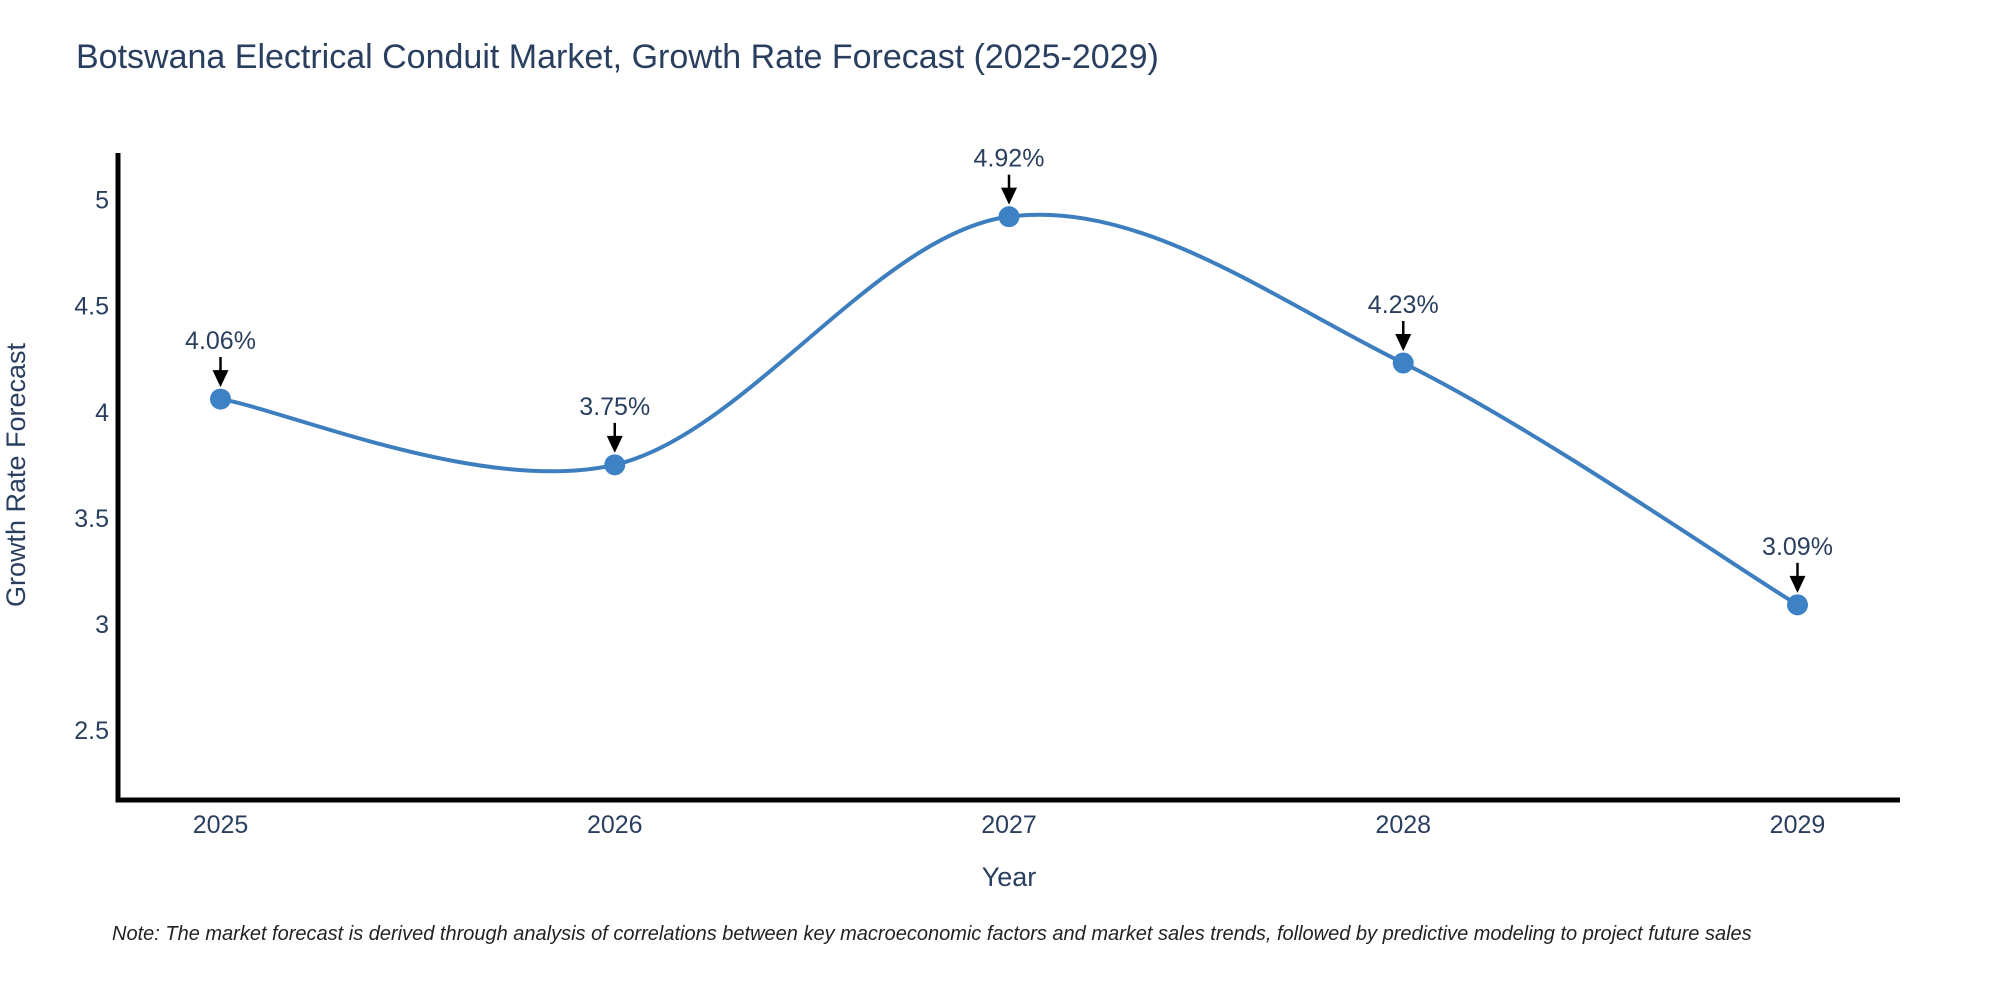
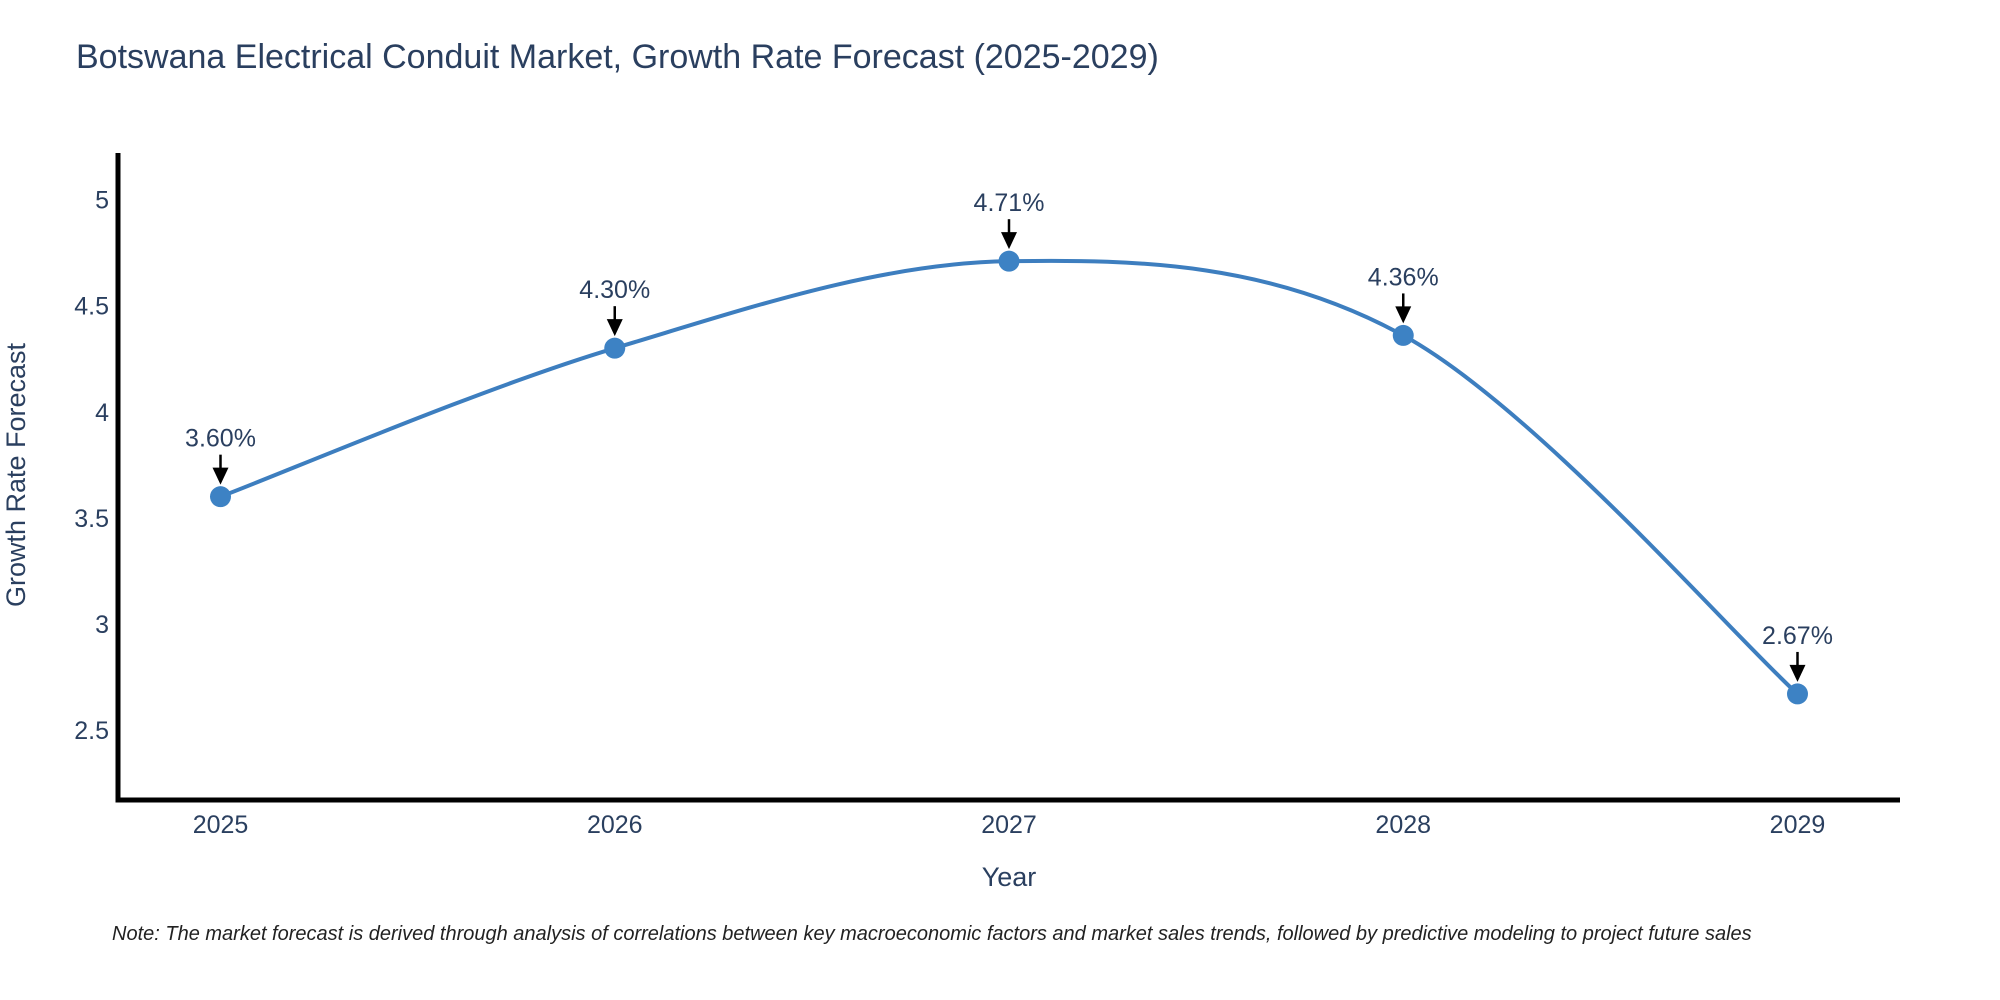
2025: 4.06% -> 3.60%
2026: 3.75% -> 4.30%
2027: 4.92% -> 4.71%
2028: 4.23% -> 4.36%
2029: 3.09% -> 2.67%
